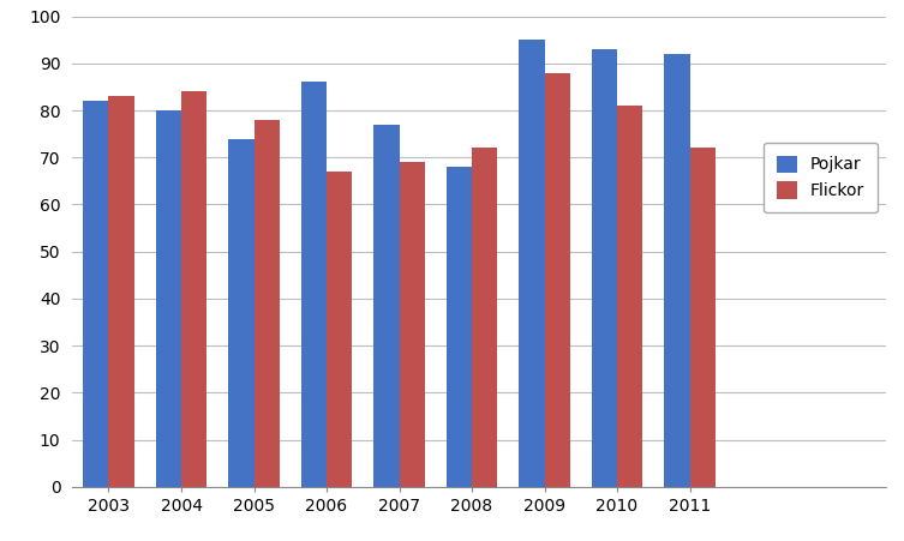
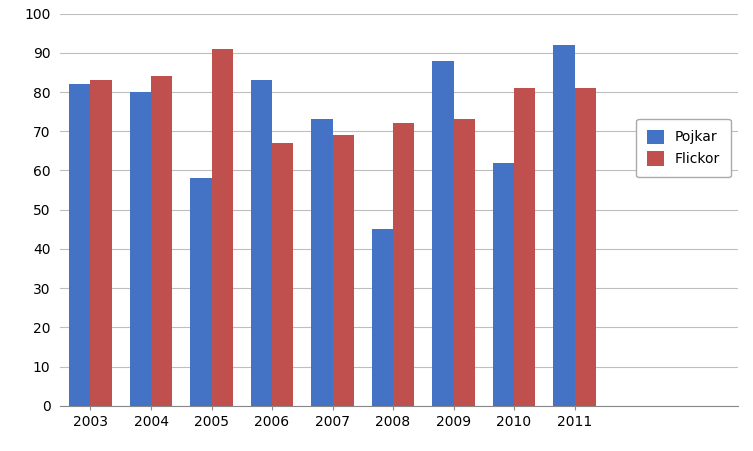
Pojkar/2005: 74 -> 58
Flickor/2005: 78 -> 91
Pojkar/2006: 86 -> 83
Pojkar/2007: 77 -> 73
Pojkar/2008: 68 -> 45
Pojkar/2009: 95 -> 88
Flickor/2009: 88 -> 73
Pojkar/2010: 93 -> 62
Flickor/2011: 72 -> 81
